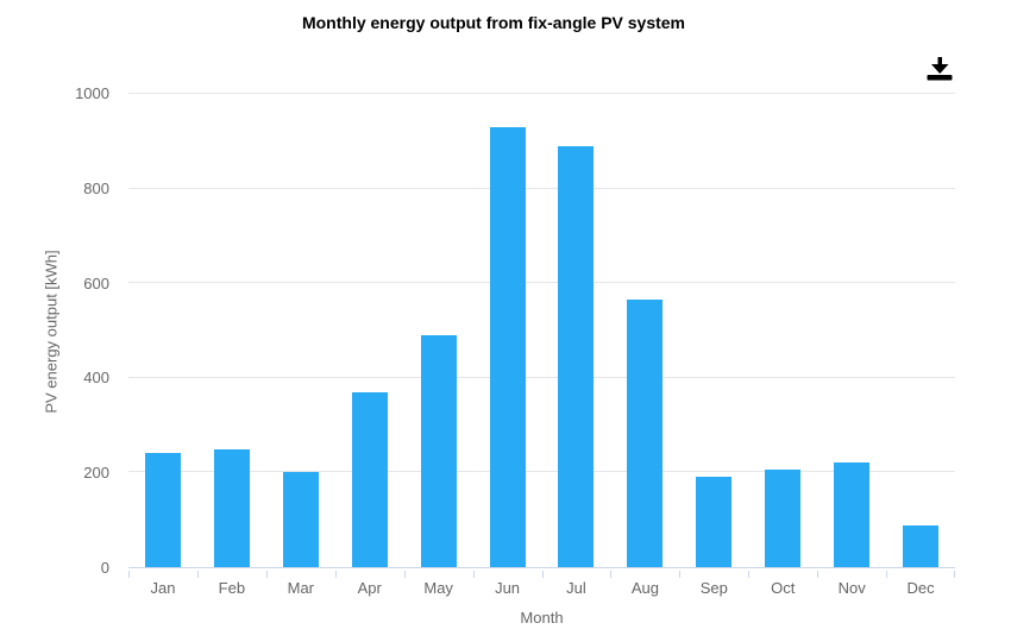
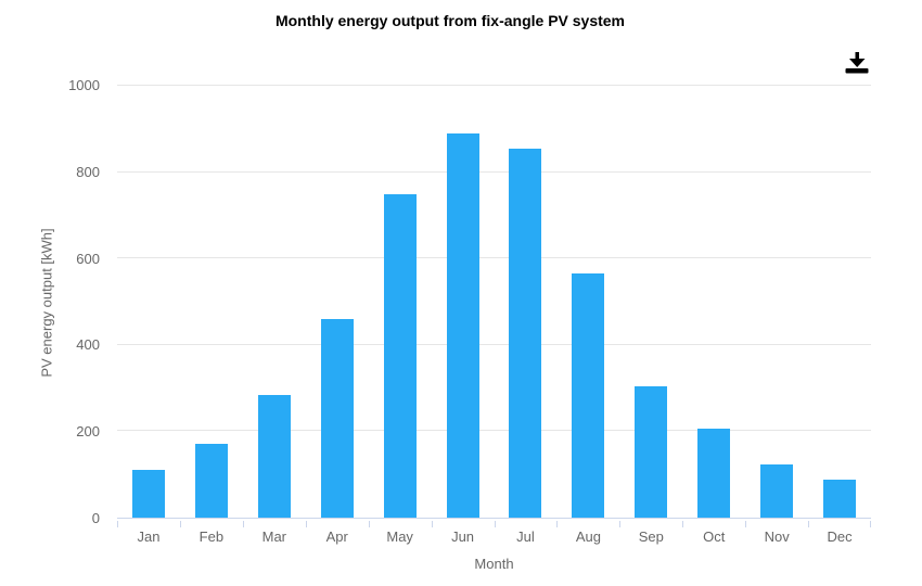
Jan: 240 -> 110
Feb: 250 -> 170
Mar: 200 -> 280
Apr: 370 -> 460
May: 490 -> 750
Jun: 930 -> 890
Jul: 890 -> 860
Sep: 190 -> 300
Nov: 220 -> 120
